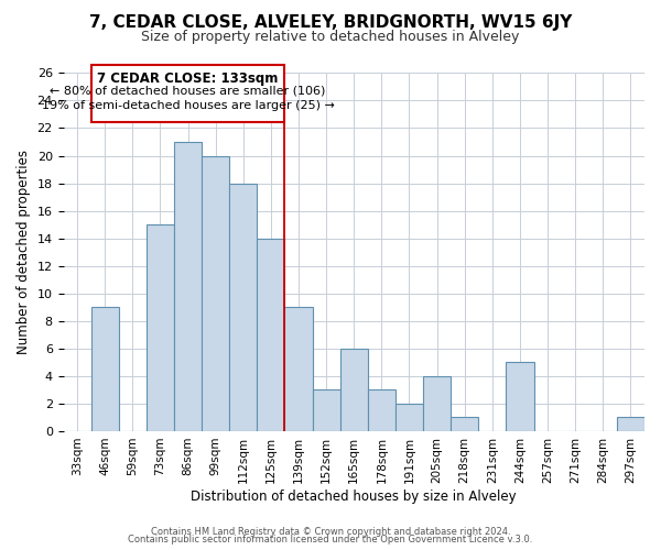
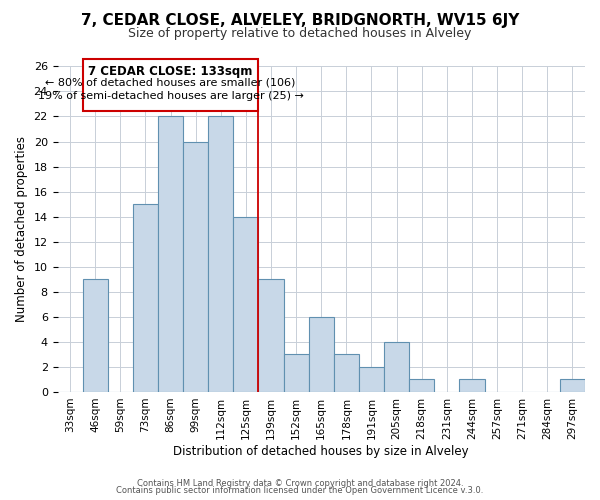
86sqm: 21 -> 22
112sqm: 18 -> 22
244sqm: 5 -> 1
